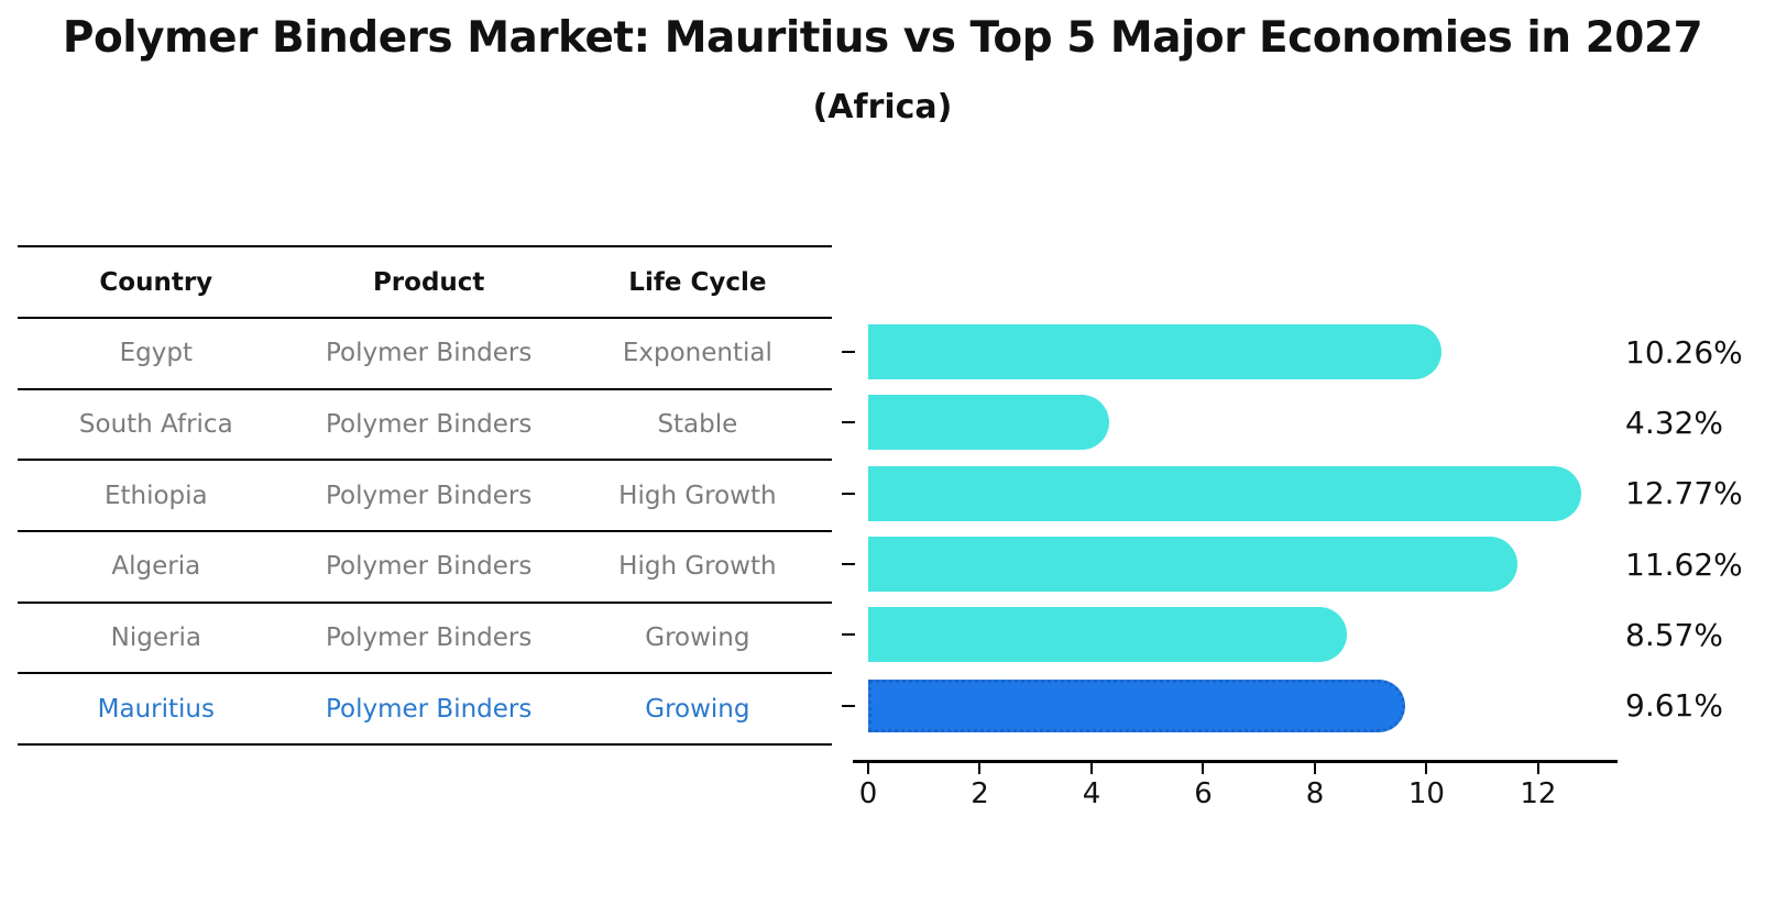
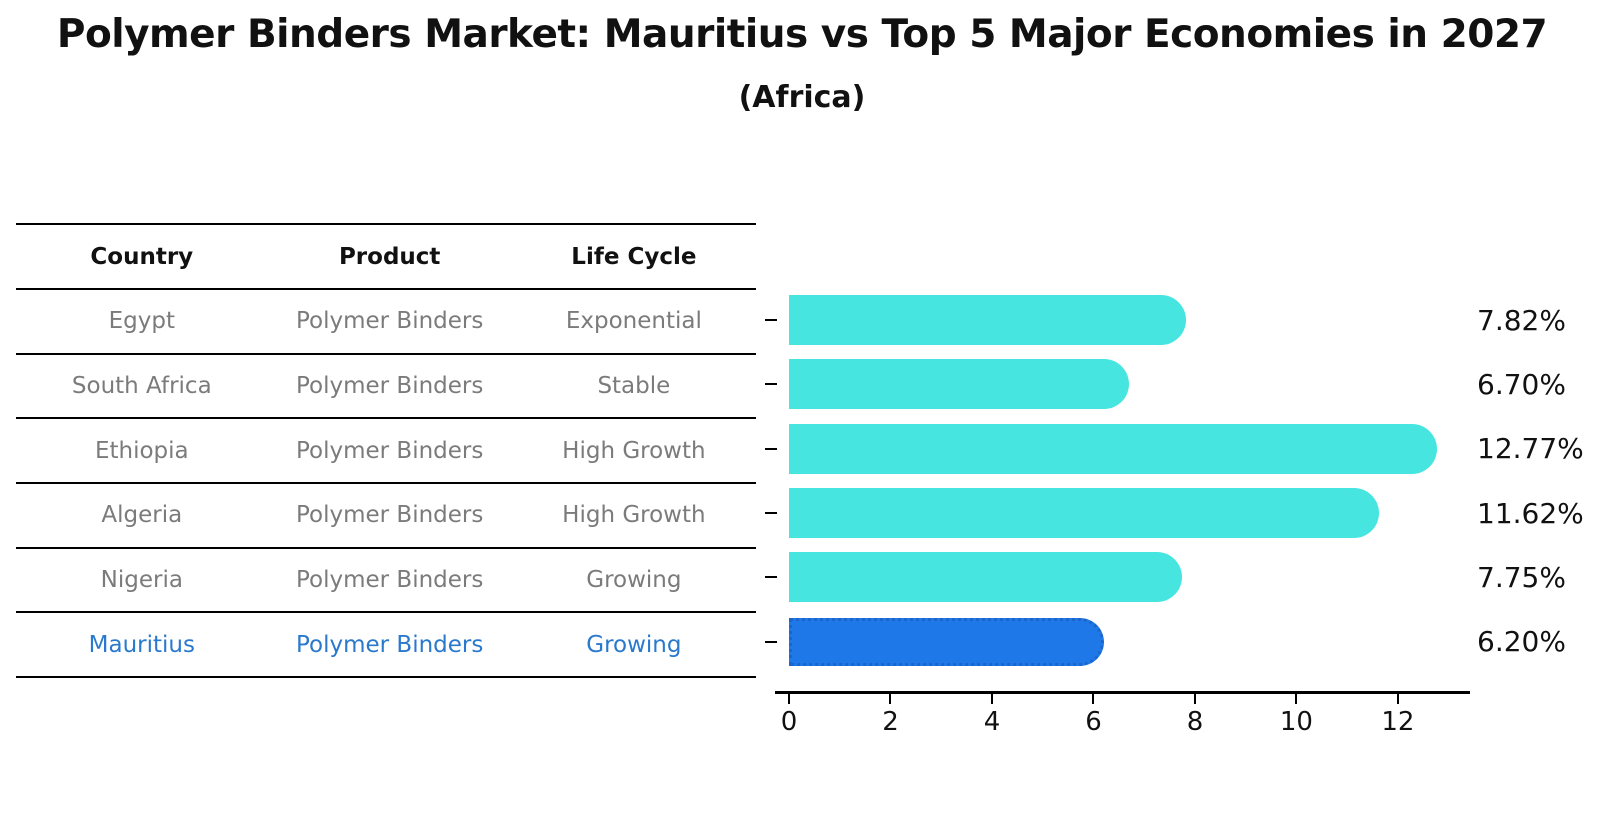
Egypt: 10.26% -> 7.82%
South Africa: 4.32% -> 6.70%
Nigeria: 8.57% -> 7.75%
Mauritius: 9.61% -> 6.20%
